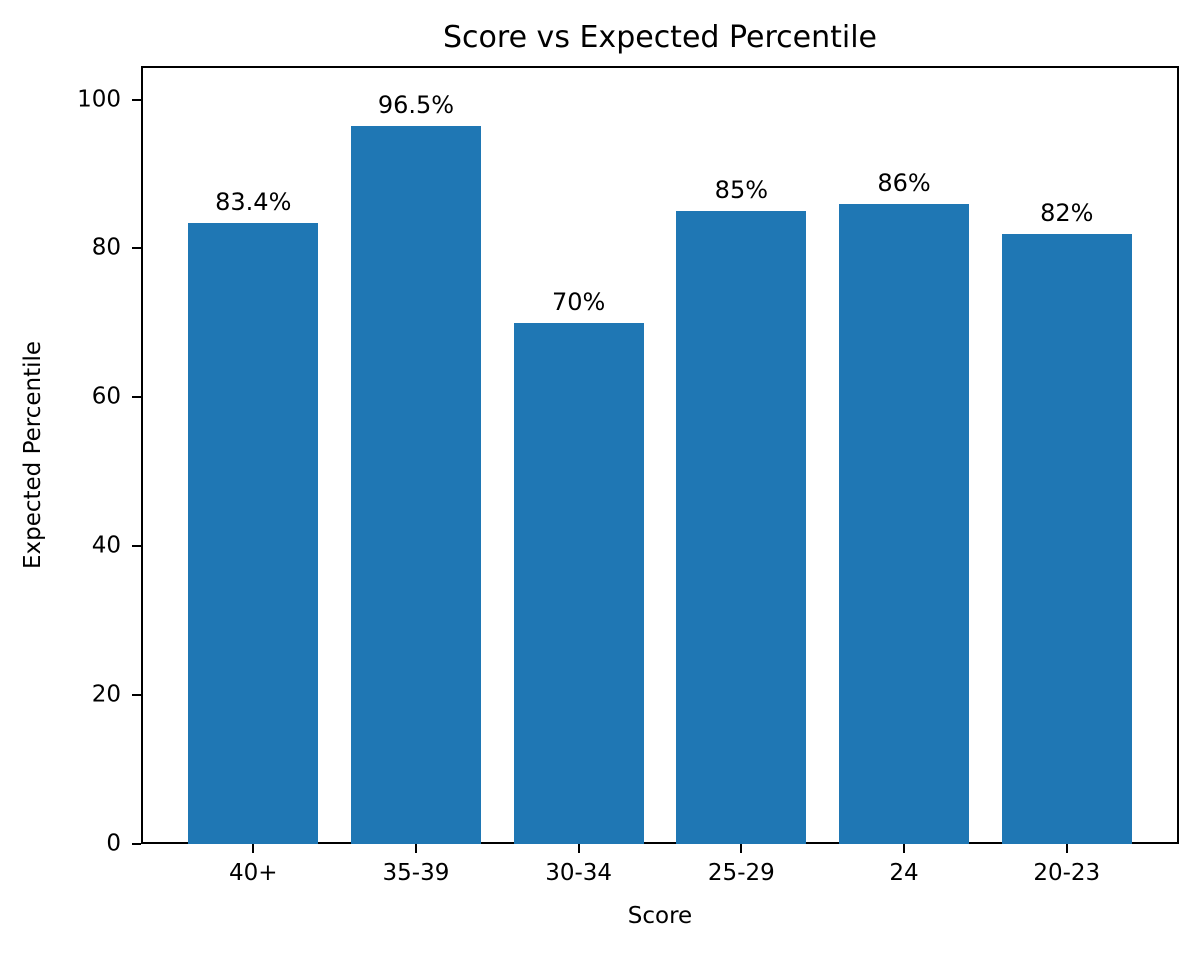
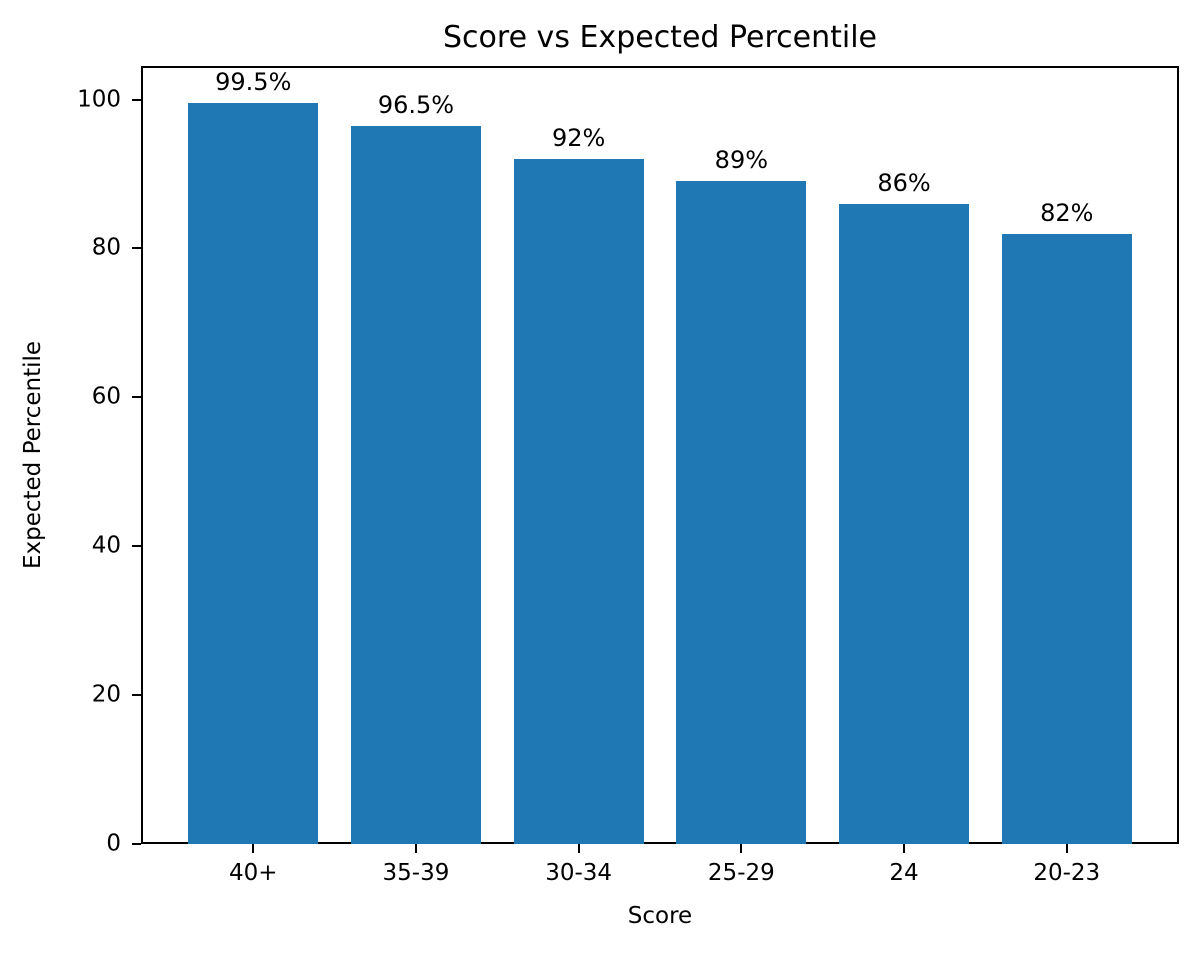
40+: 83.4% -> 99.5%
30-34: 70% -> 92%
25-29: 85% -> 89%
